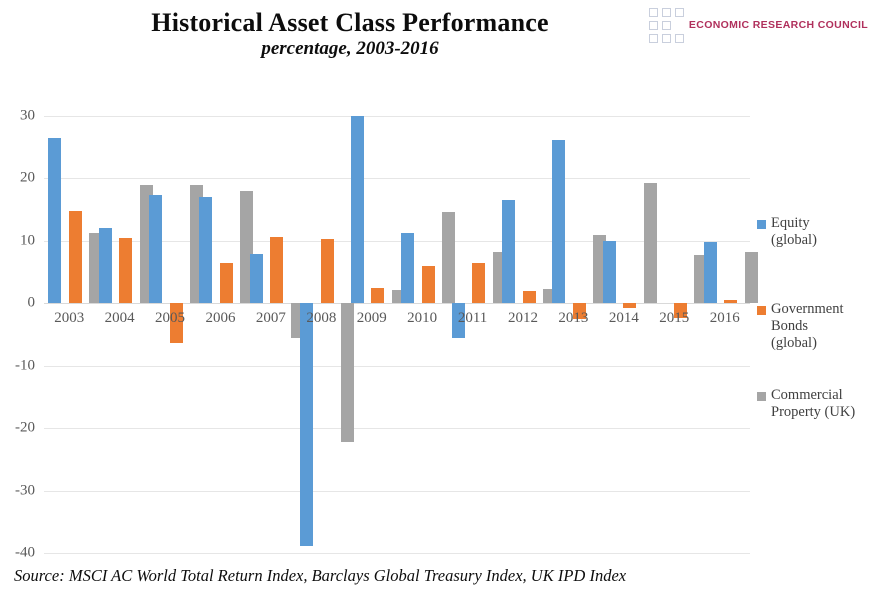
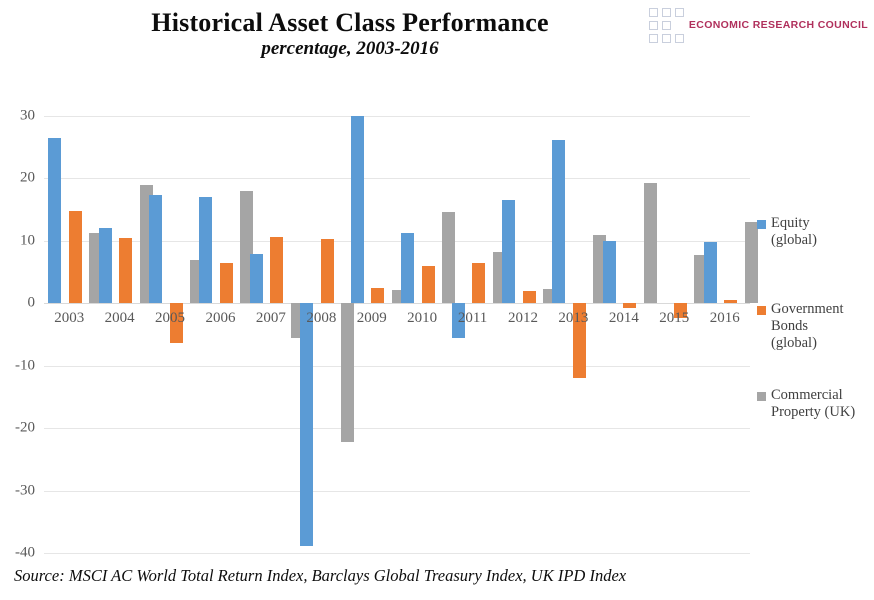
Commercial Property (UK)/2005: 19 -> 7
Government Bonds (global)/2013: -2 -> -12
Commercial Property (UK)/2016: 8 -> 13
